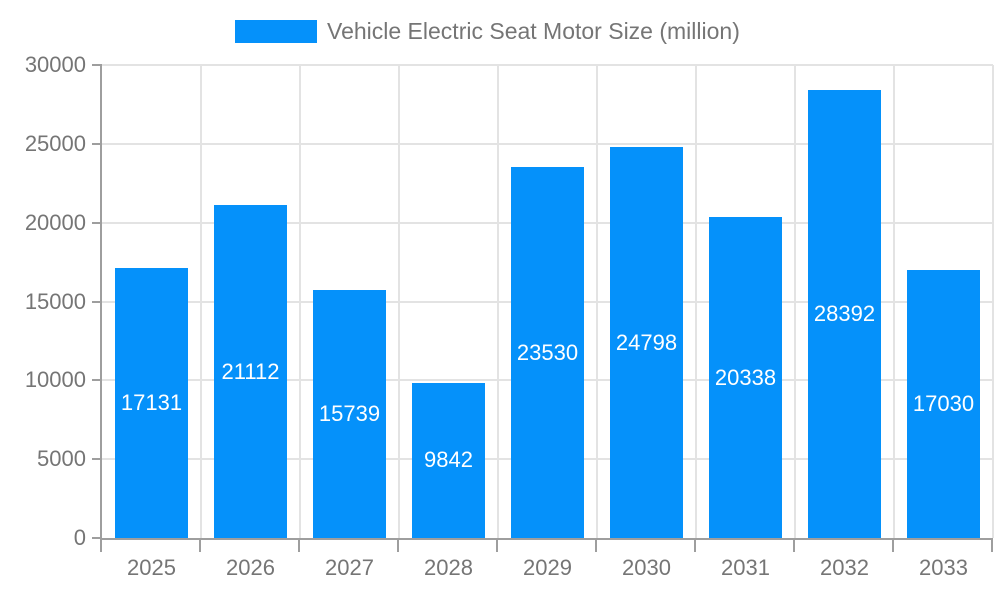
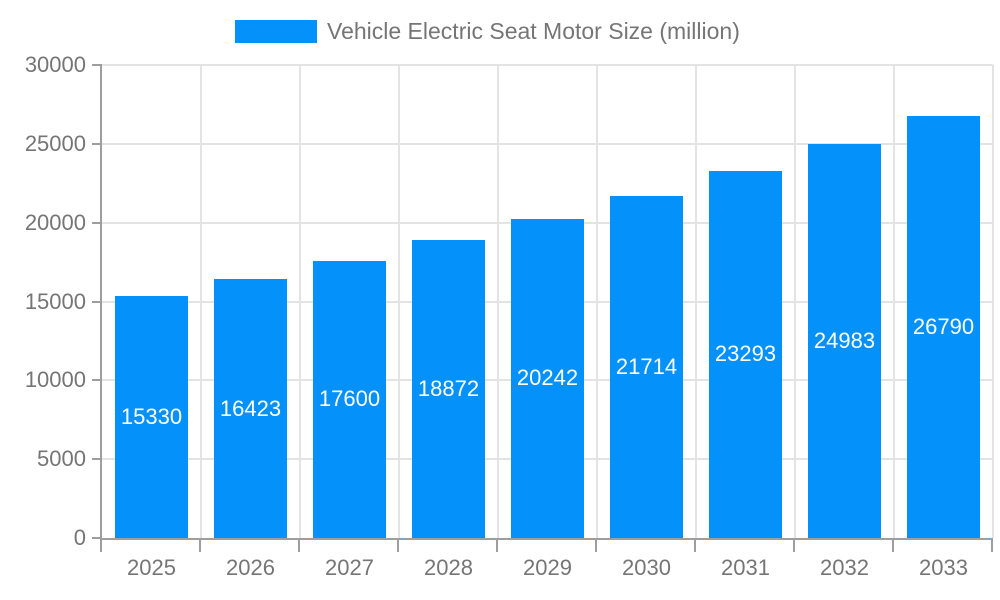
2025: 17131 -> 15330
2026: 21112 -> 16423
2027: 15739 -> 17600
2028: 9842 -> 18872
2029: 23530 -> 20242
2030: 24798 -> 21714
2031: 20338 -> 23293
2032: 28392 -> 24983
2033: 17030 -> 26790
